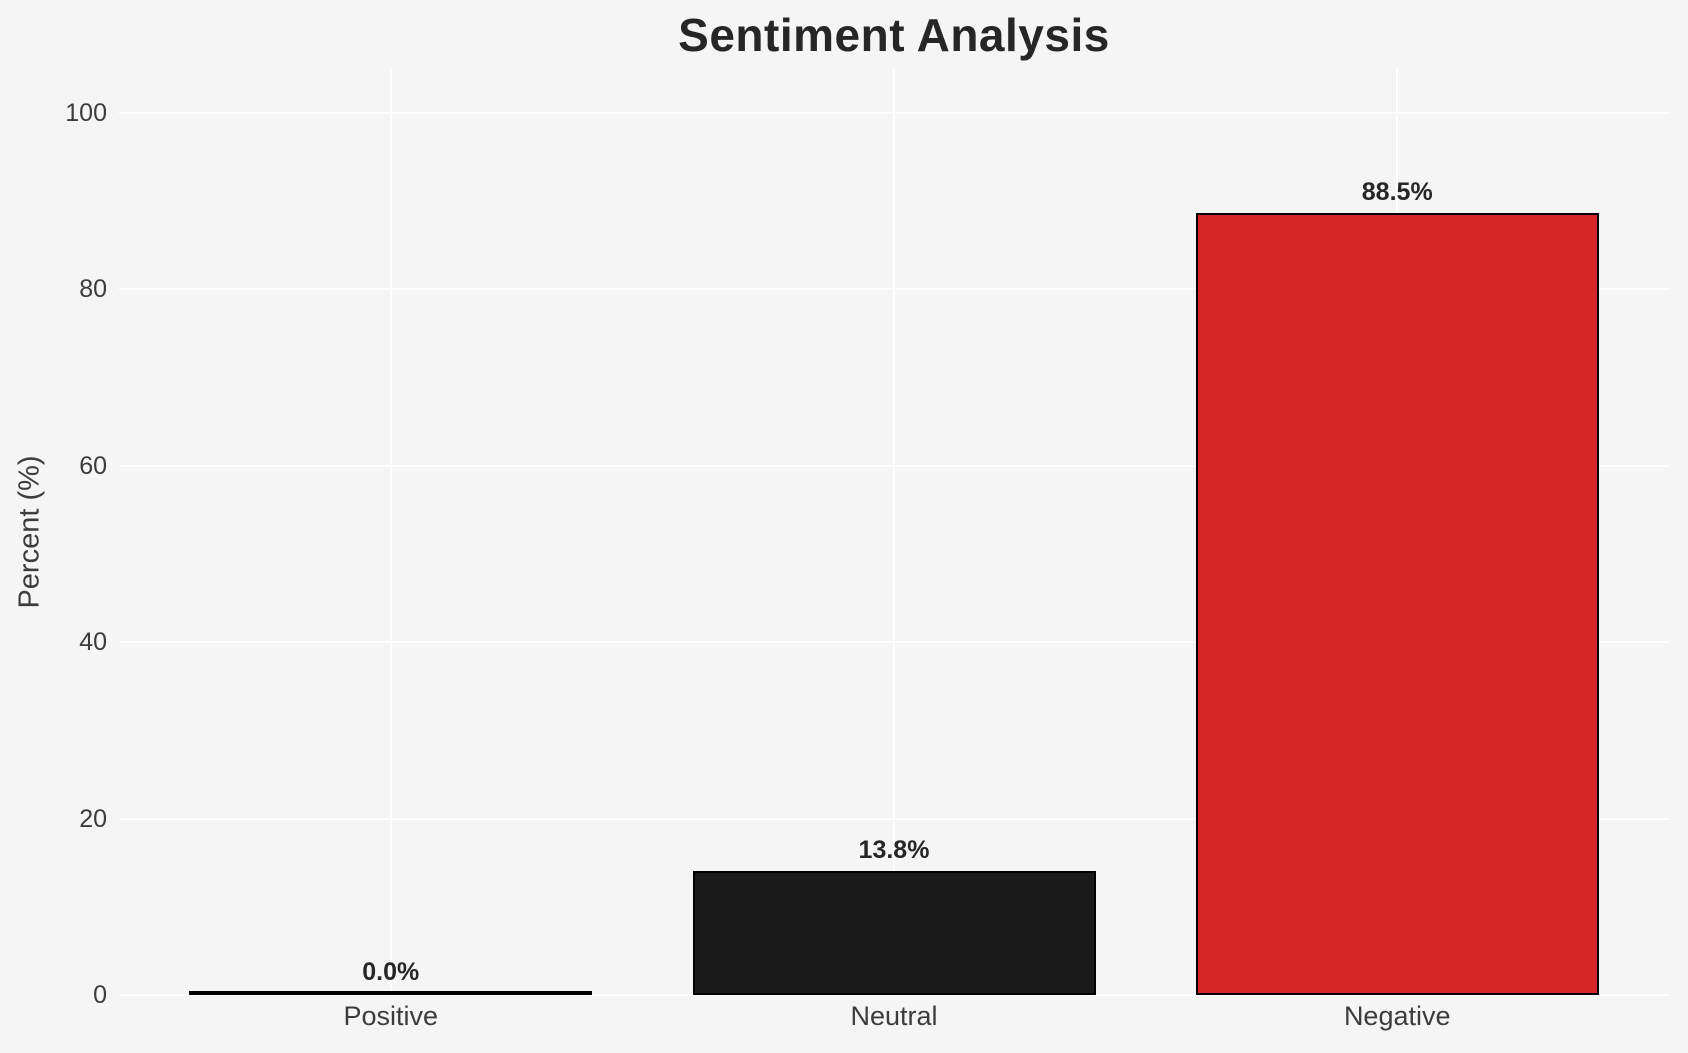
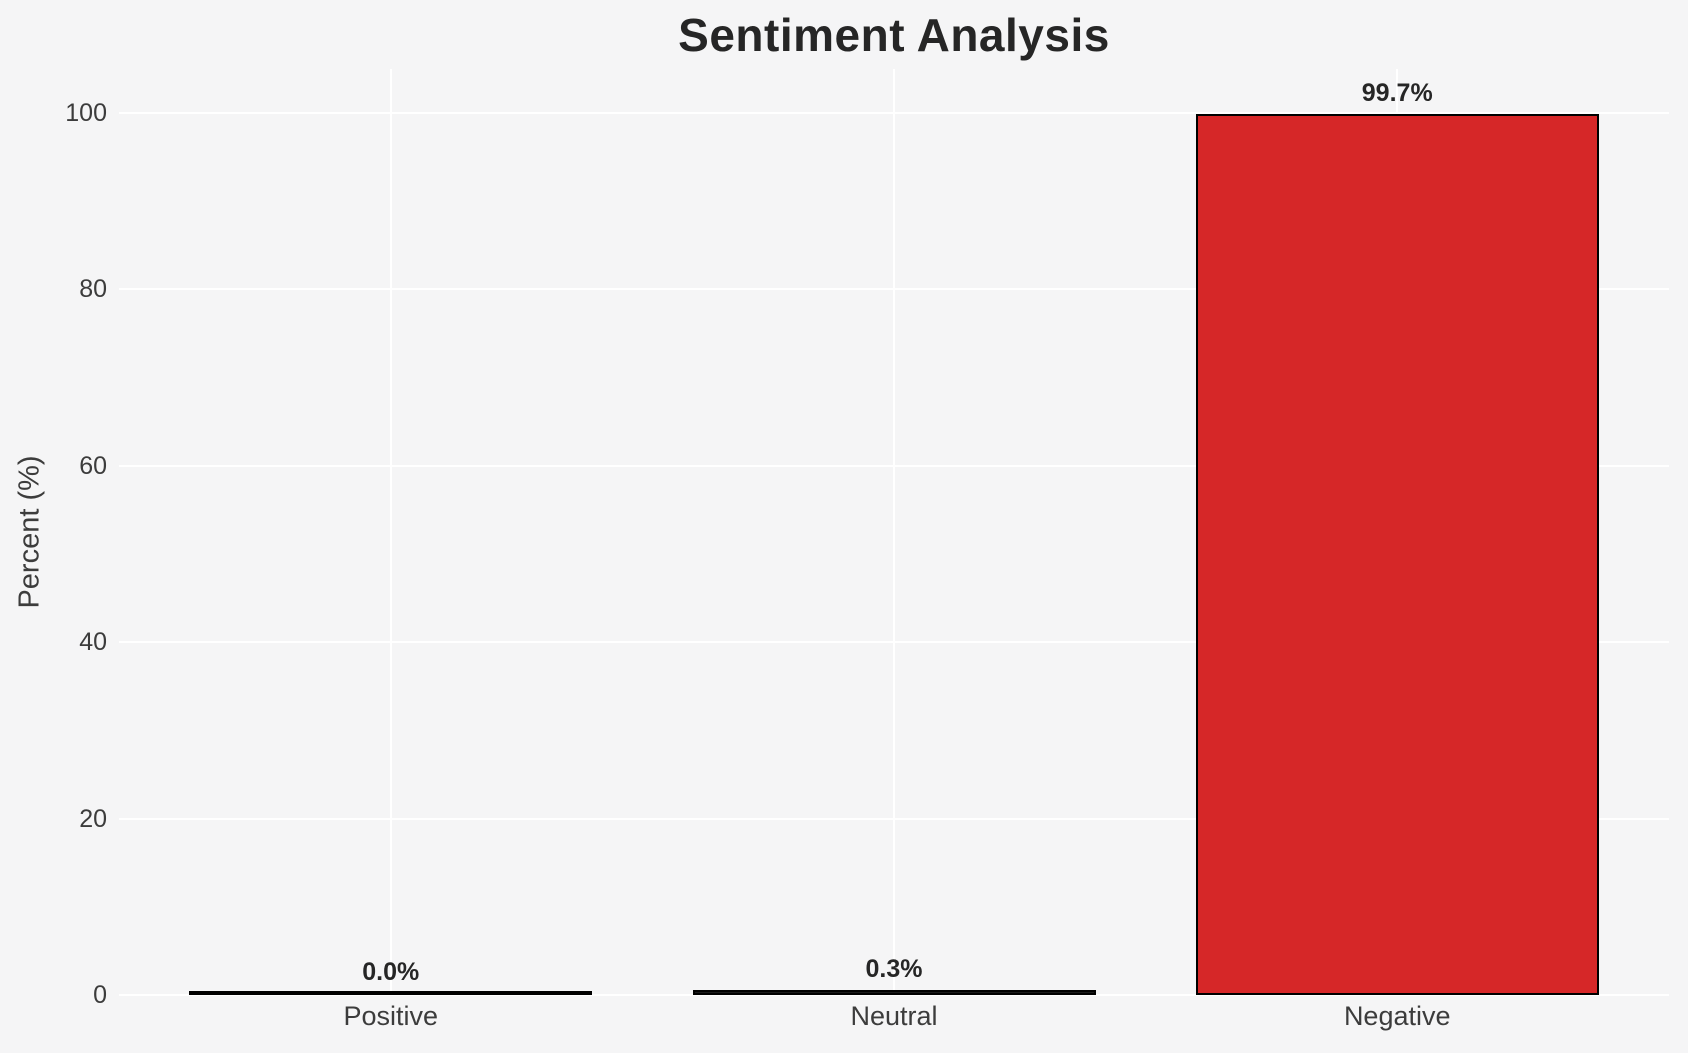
Neutral: 13.8% -> 0.3%
Negative: 88.5% -> 99.7%
